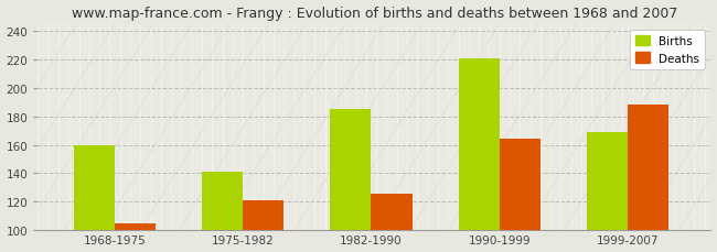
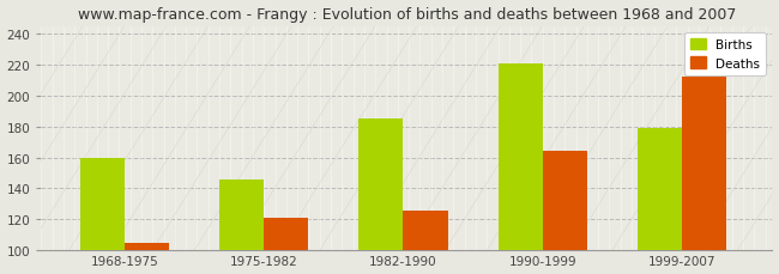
Births/1975-1982: 141 -> 146
Births/1999-2007: 169 -> 179
Deaths/1999-2007: 188 -> 212
